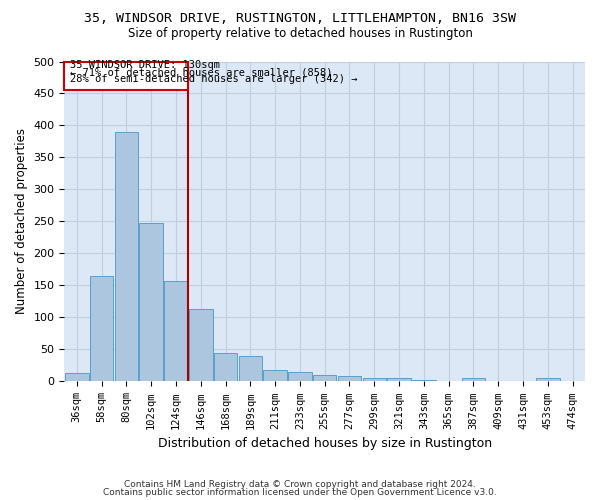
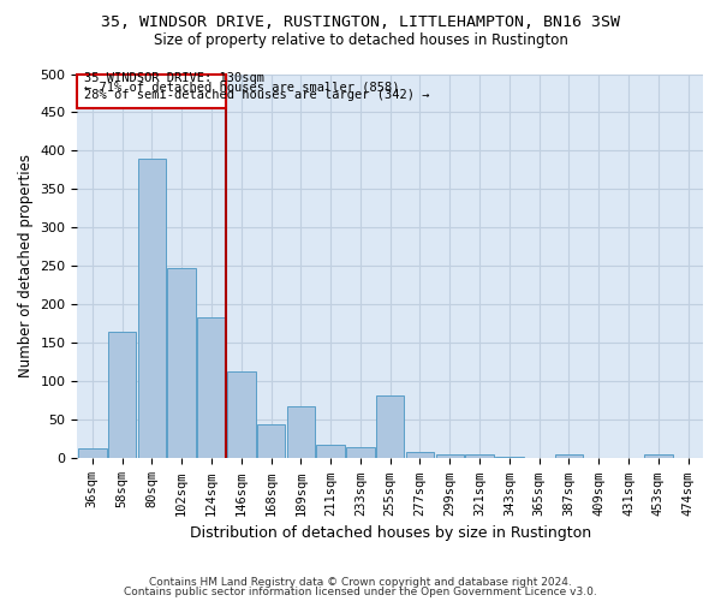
124sqm: 157 -> 184
189sqm: 40 -> 68
255sqm: 10 -> 82
